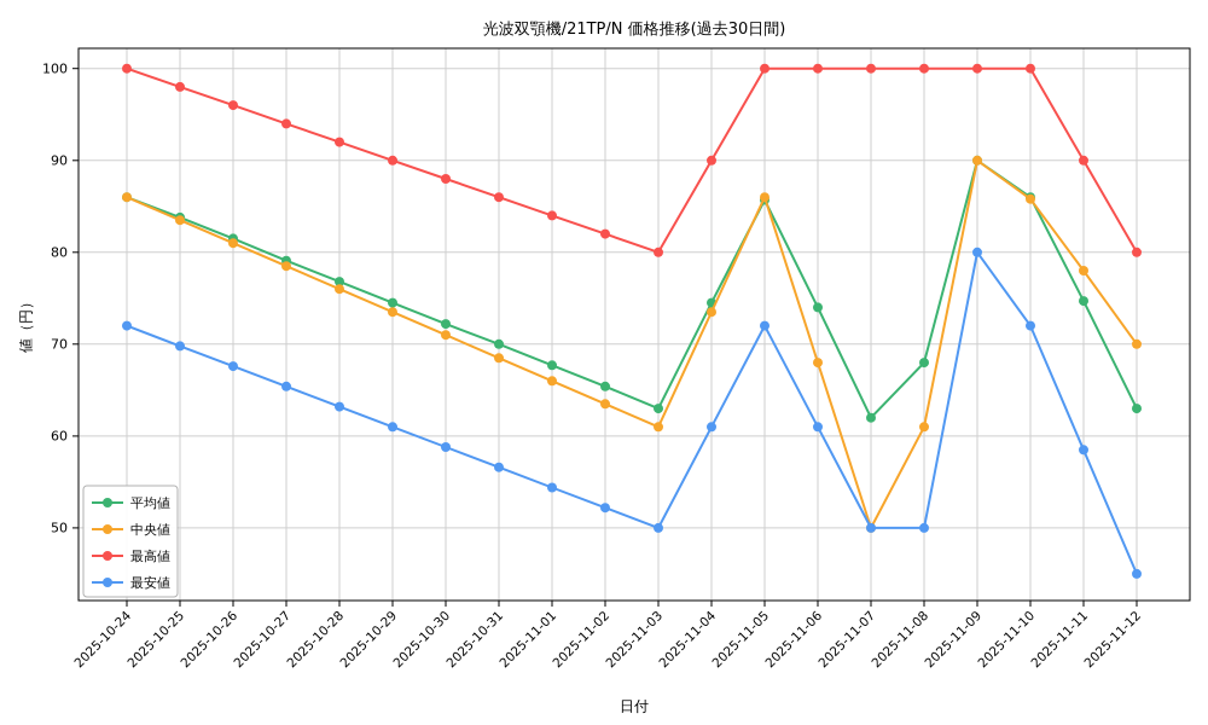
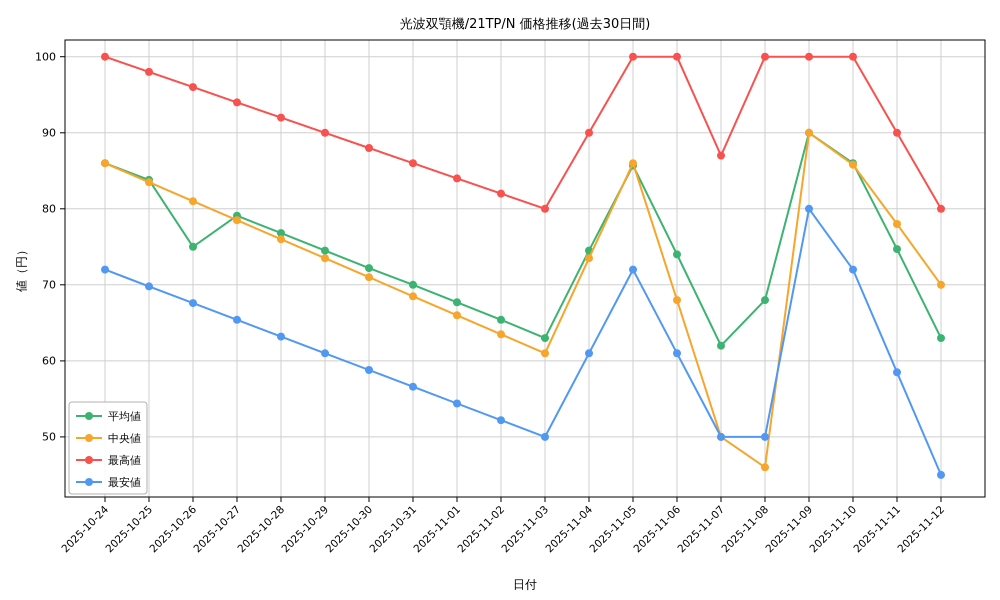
平均値/2025-10-26: 82 -> 75
最高値/2025-11-07: 100 -> 87
中央値/2025-11-08: 61 -> 46
